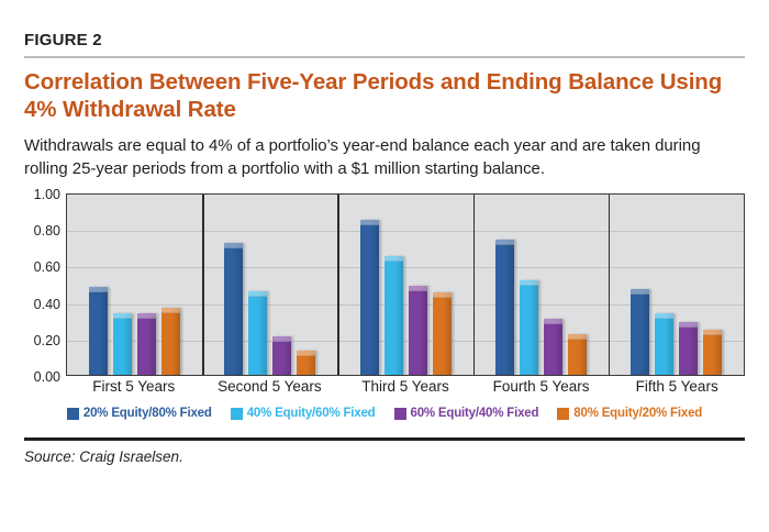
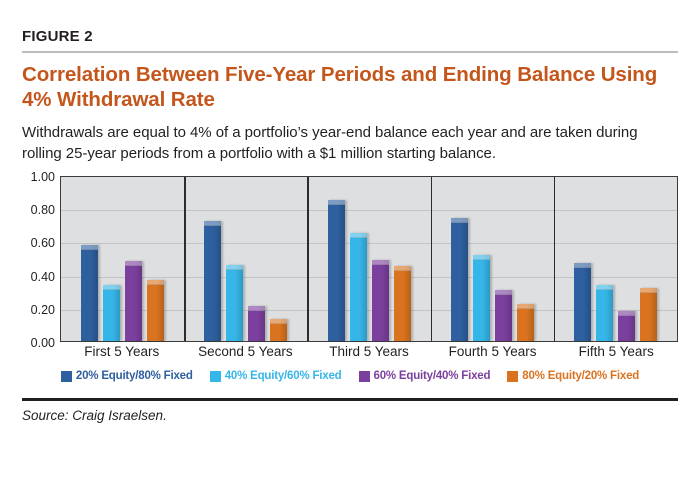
20% Equity/80% Fixed/First 5 Years: 0.48 -> 0.58
60% Equity/40% Fixed/First 5 Years: 0.34 -> 0.48
60% Equity/40% Fixed/Fifth 5 Years: 0.29 -> 0.18
80% Equity/20% Fixed/Fifth 5 Years: 0.25 -> 0.32
